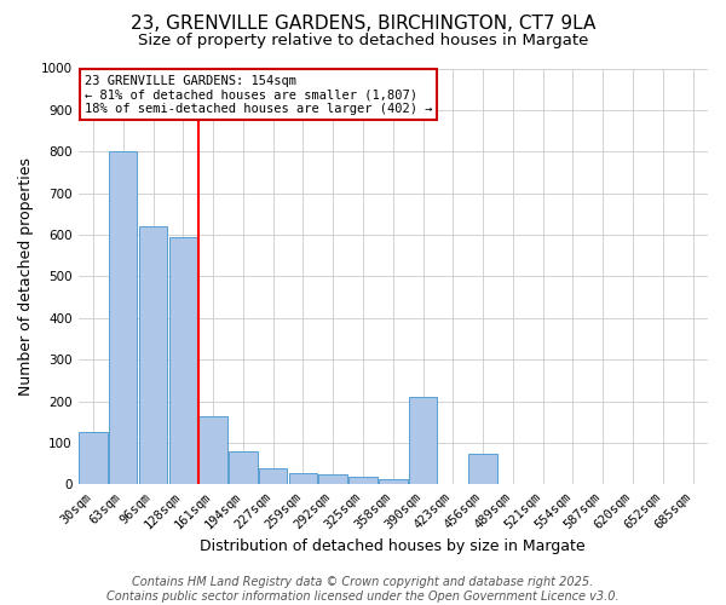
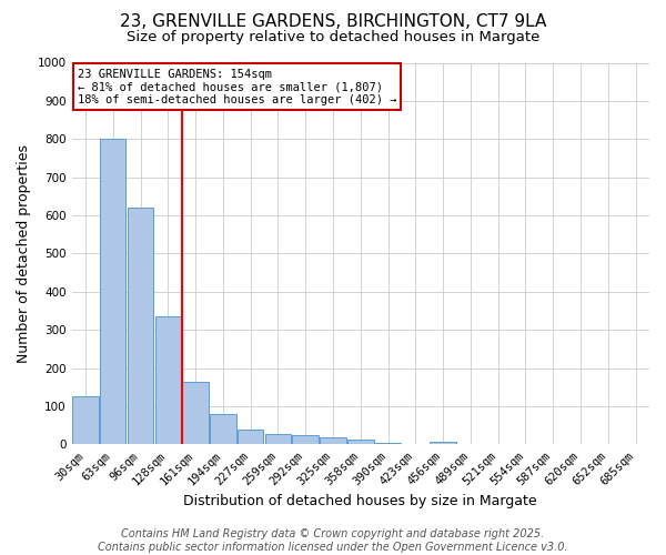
128sqm: 595 -> 335
390sqm: 210 -> 5
456sqm: 75 -> 8
